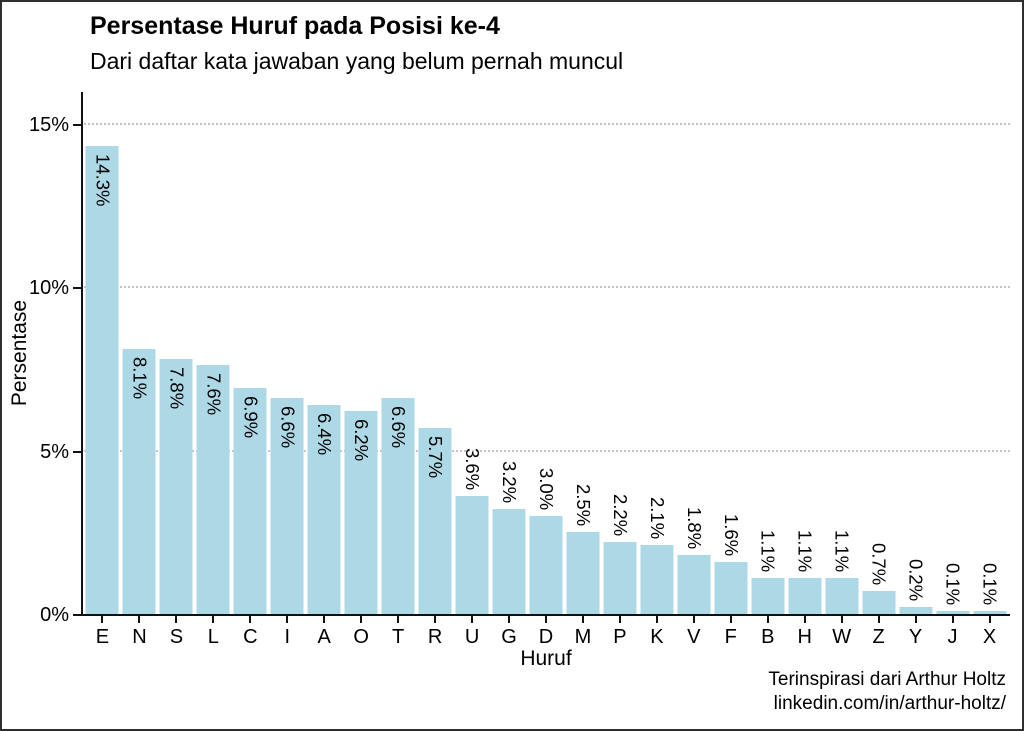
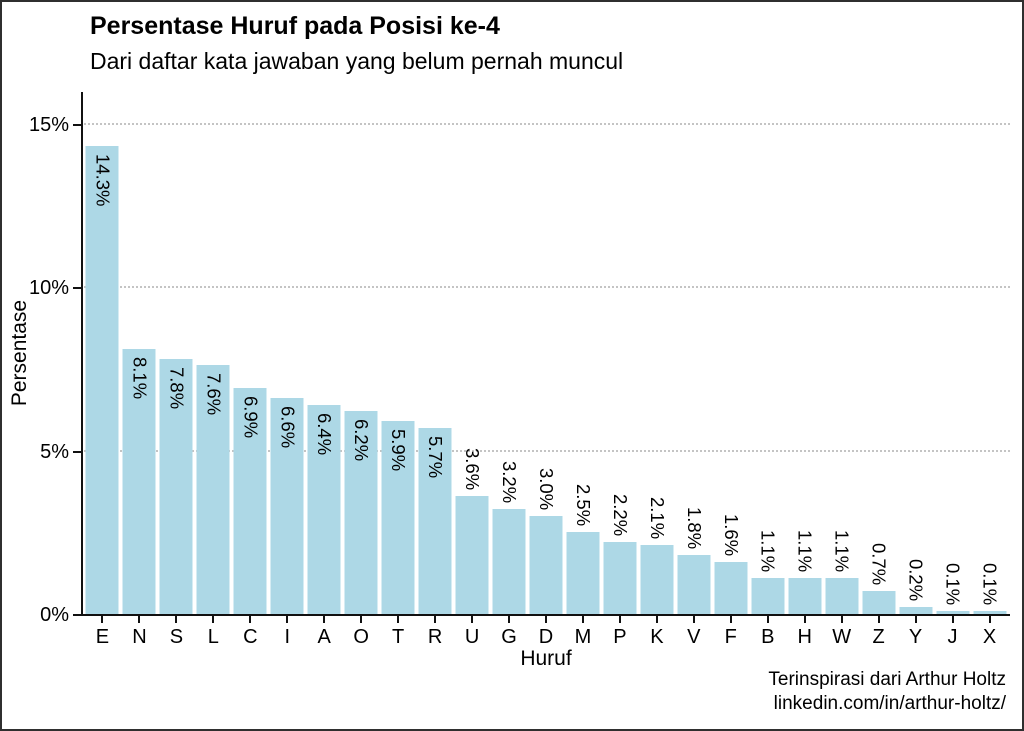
T: 6.6% -> 5.9%
